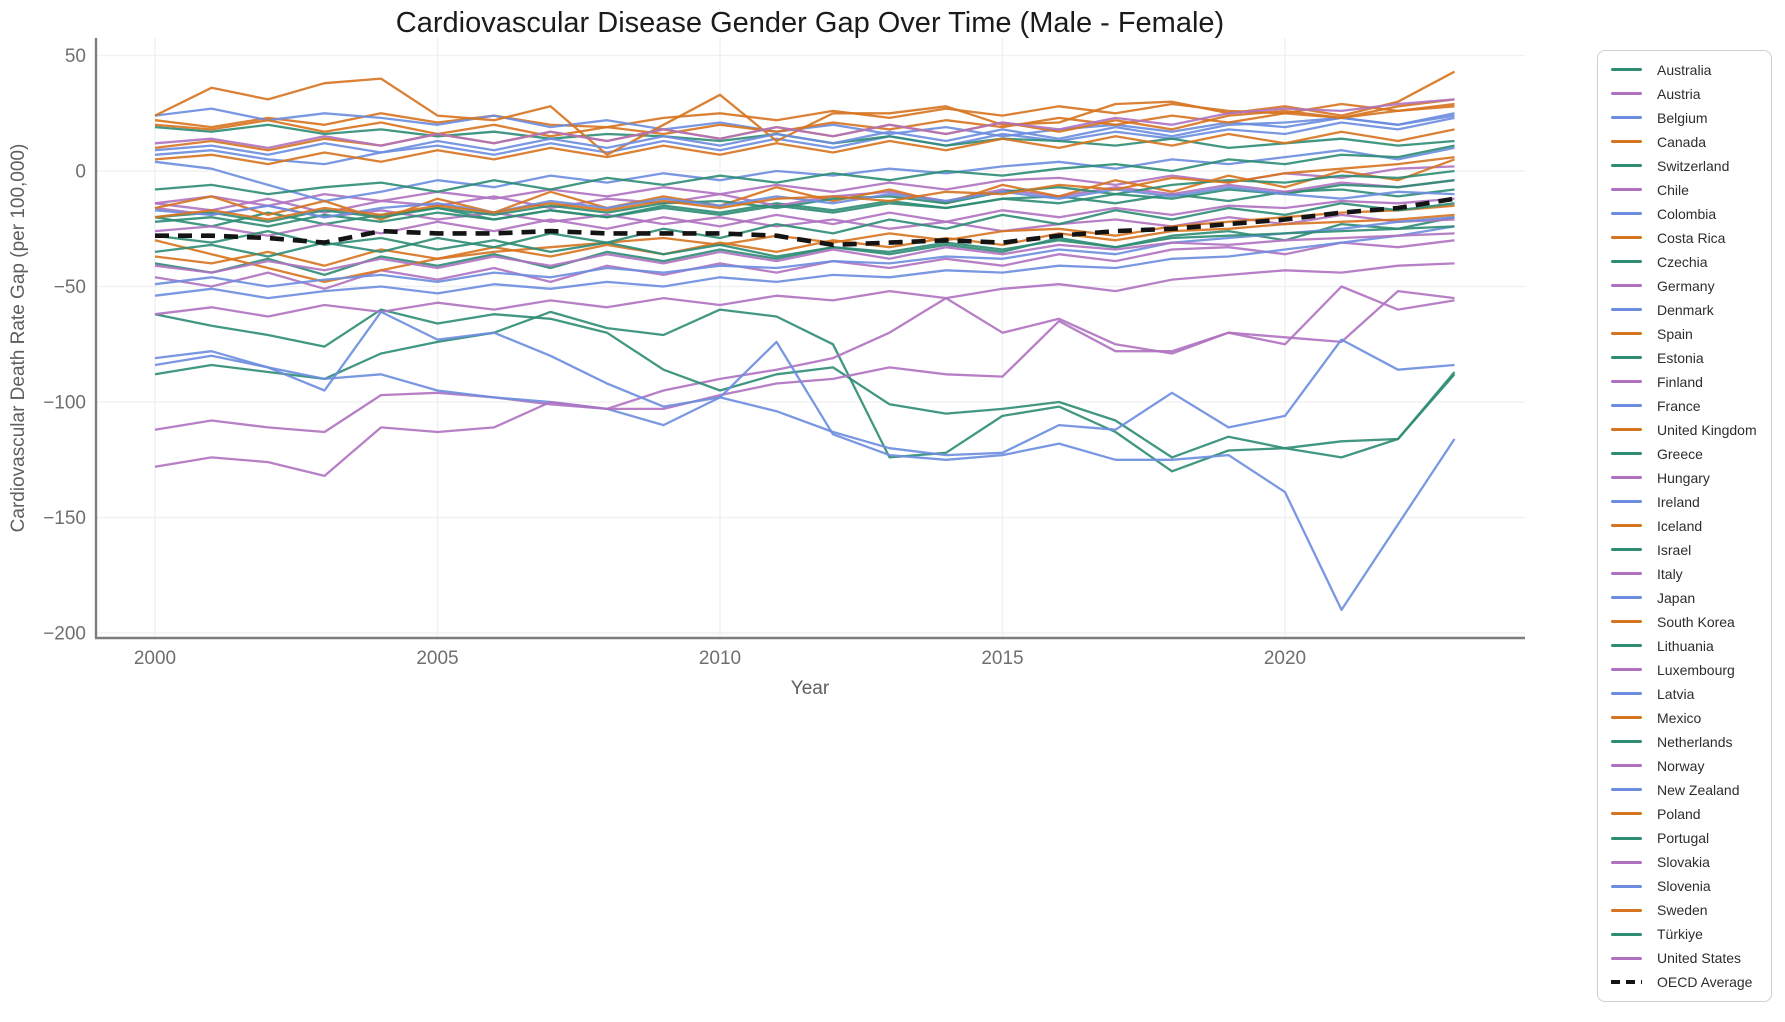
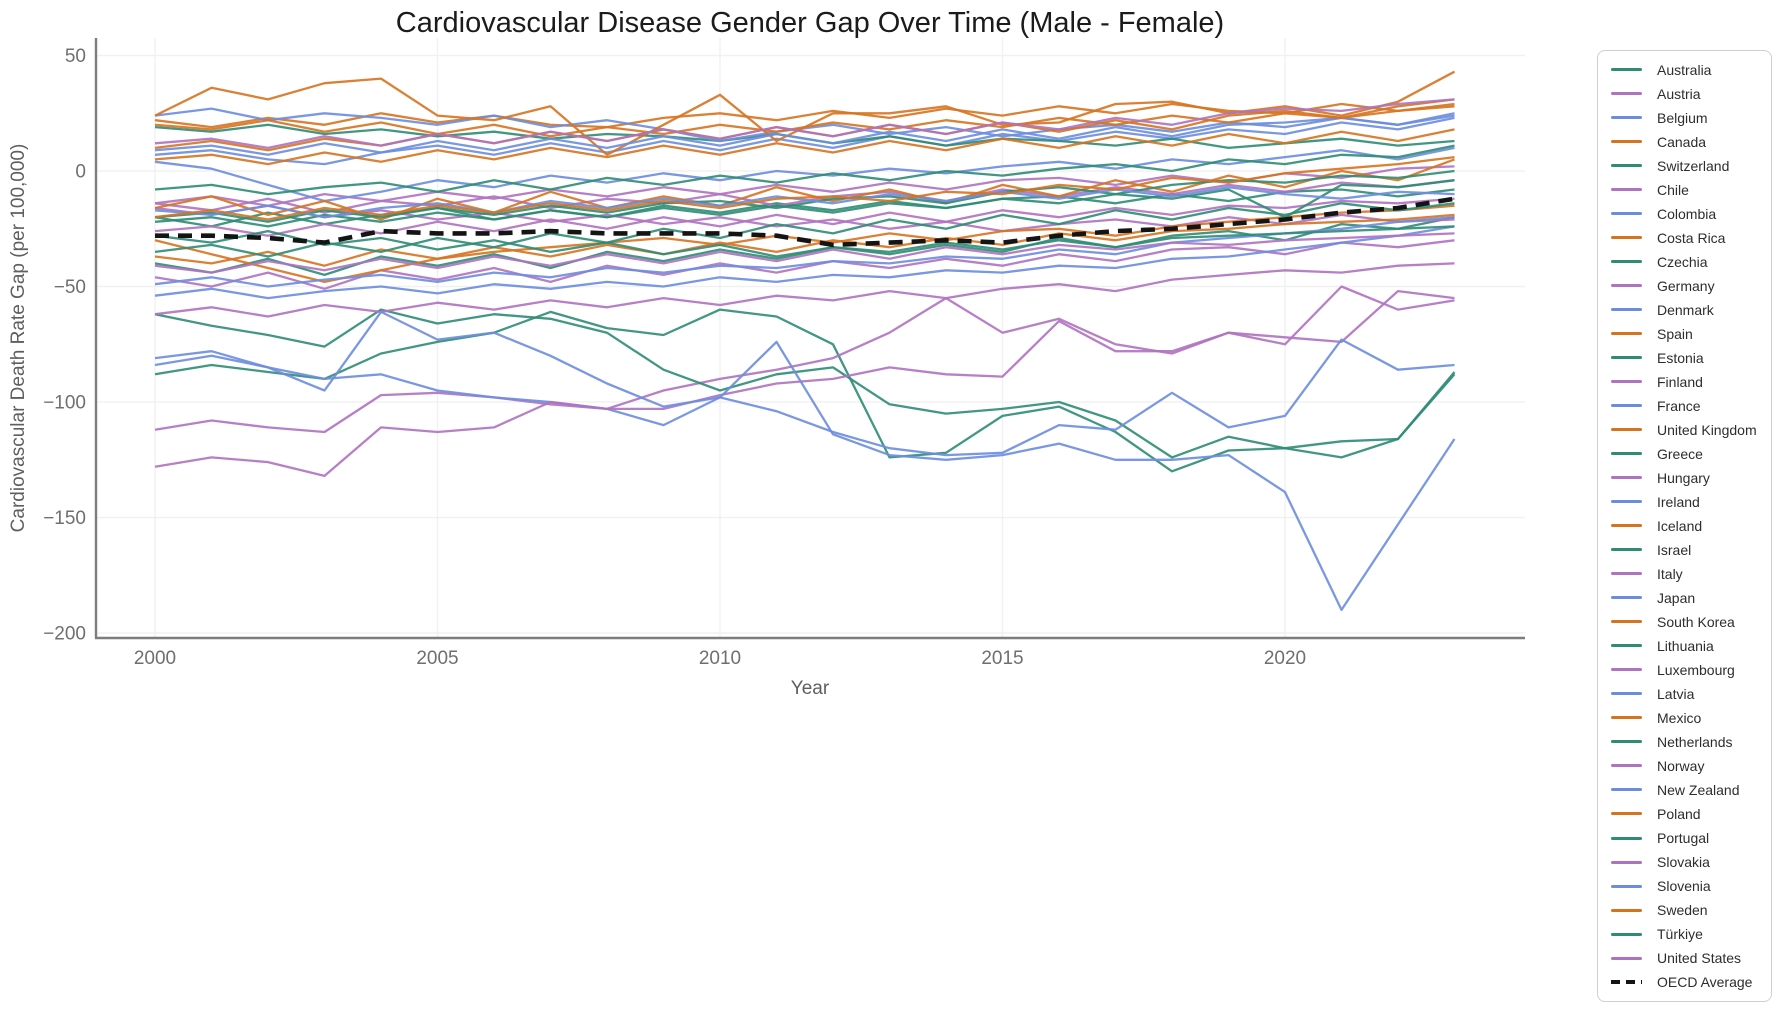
Colombia/2010: 21 -> 13
Netherlands/2020: -10 -> -20
